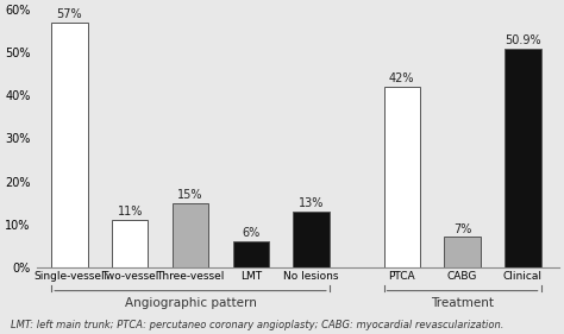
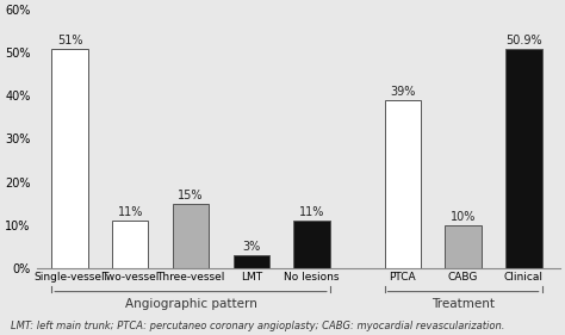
Single-vessel: 57% -> 51%
LMT: 6% -> 3%
No lesions: 13% -> 11%
PTCA: 42% -> 39%
CABG: 7% -> 10%
